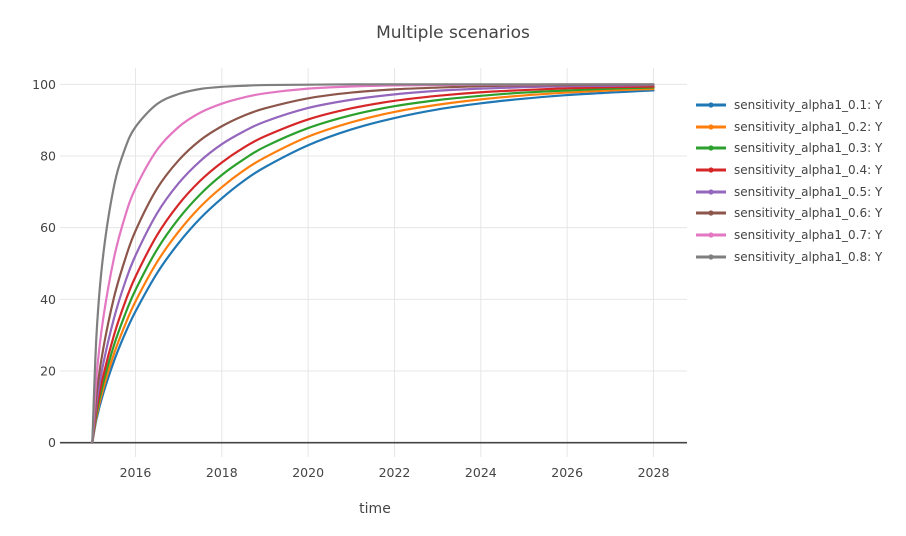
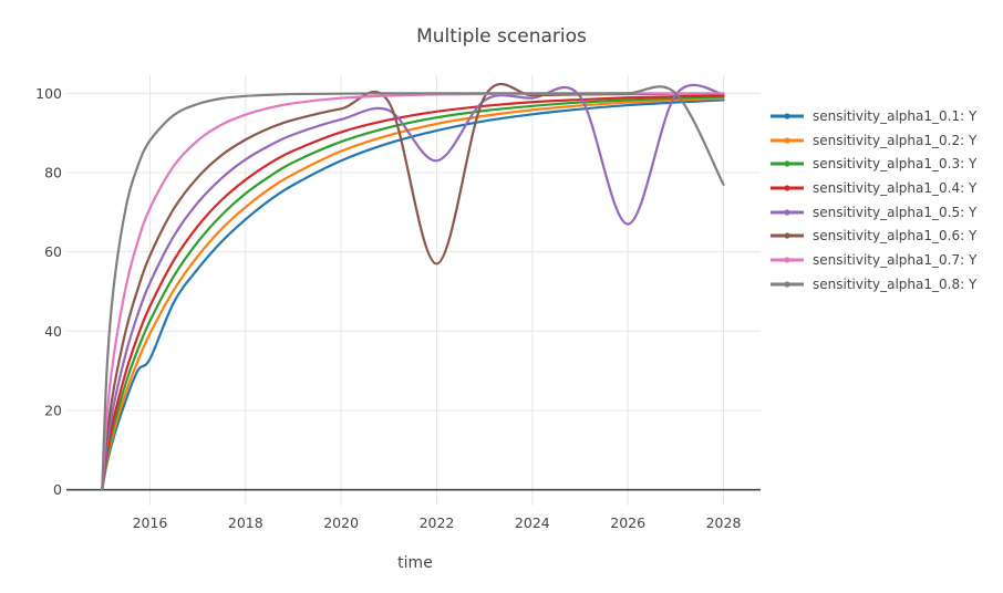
sensitivity_alpha1_0.1: Y/2016: 37 -> 33
sensitivity_alpha1_0.5: Y/2022: 97 -> 83
sensitivity_alpha1_0.6: Y/2022: 99 -> 57
sensitivity_alpha1_0.5: Y/2026: 100 -> 67
sensitivity_alpha1_0.8: Y/2028: 100 -> 77
